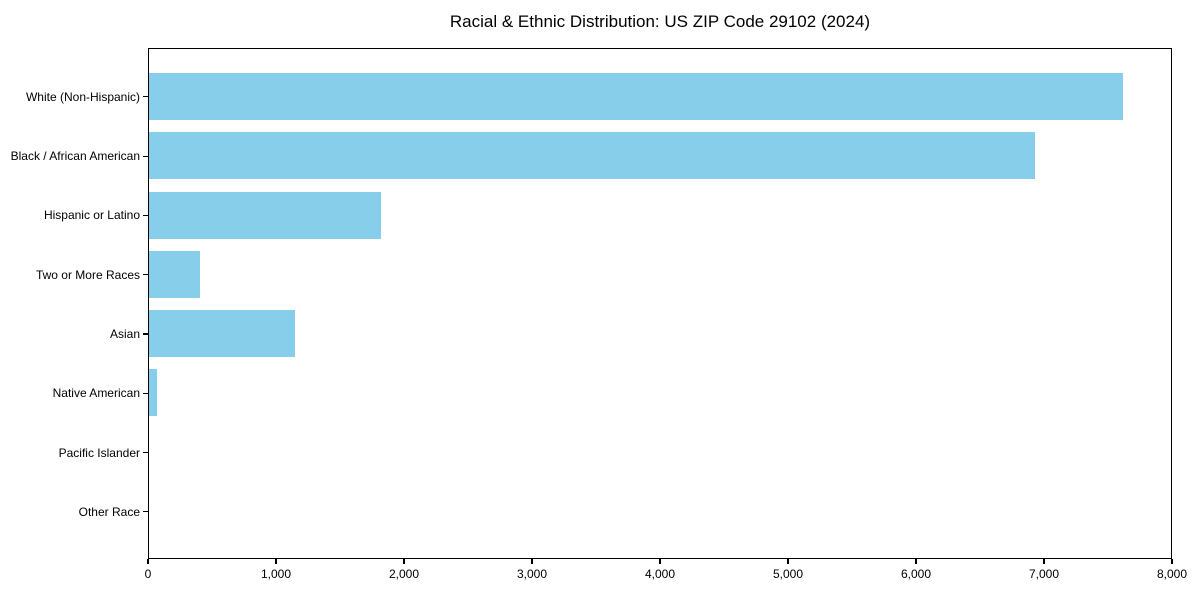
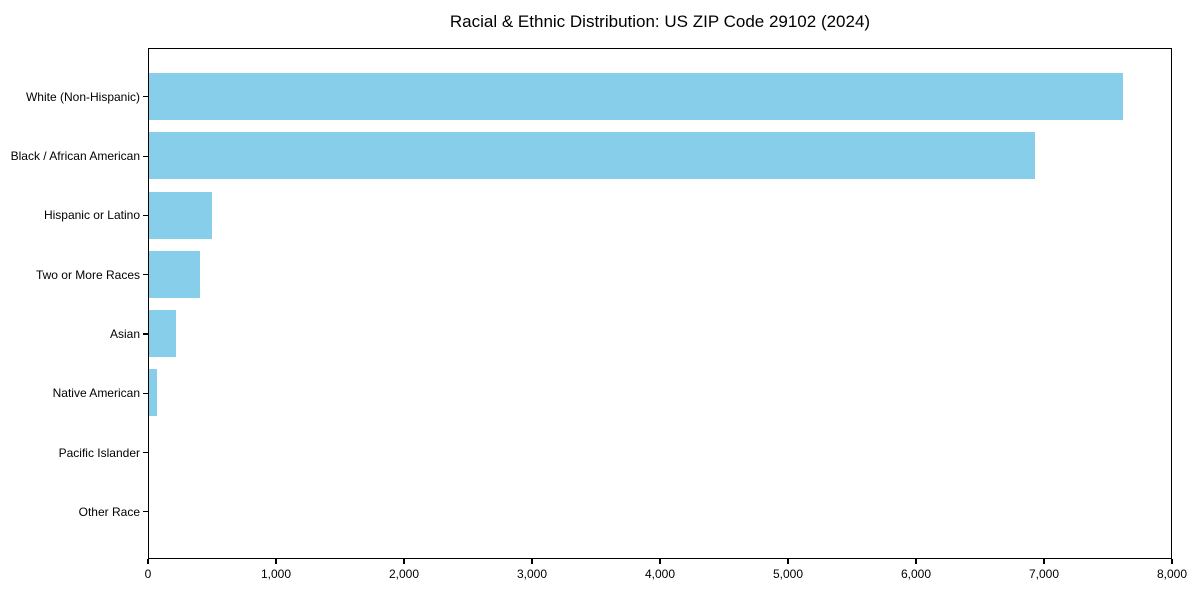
Hispanic or Latino: 1810 -> 500
Asian: 1140 -> 210
